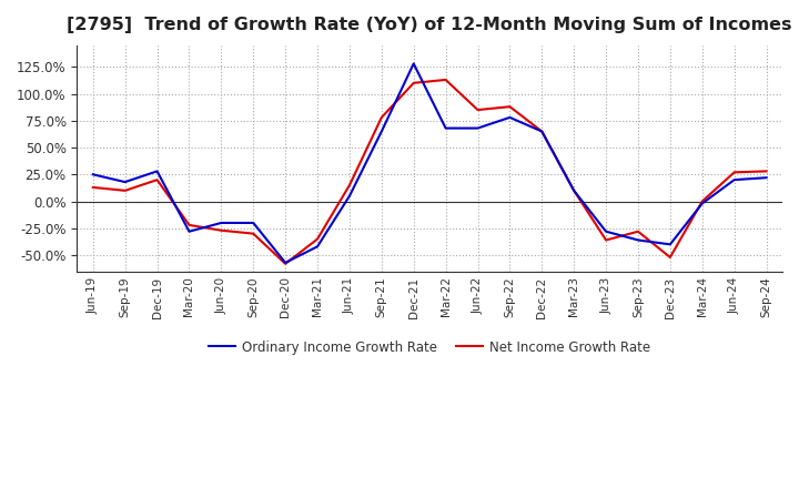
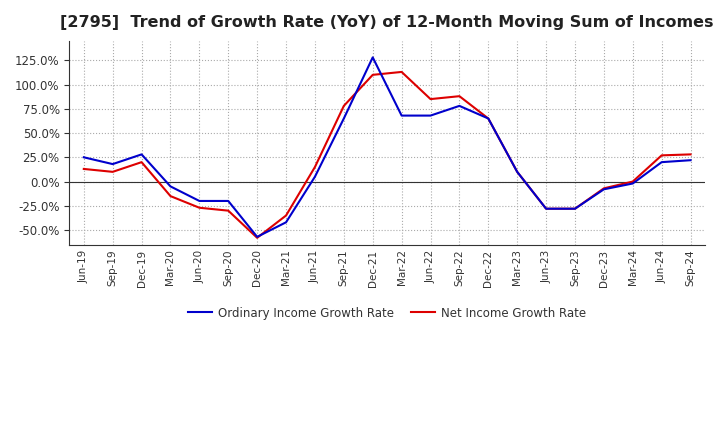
Ordinary Income Growth Rate/Mar-20: -28% -> -5%
Net Income Growth Rate/Mar-20: -22% -> -15%
Net Income Growth Rate/Jun-23: -36% -> -28%
Ordinary Income Growth Rate/Sep-23: -36% -> -28%
Ordinary Income Growth Rate/Dec-23: -40% -> -8%
Net Income Growth Rate/Dec-23: -52% -> -7%
